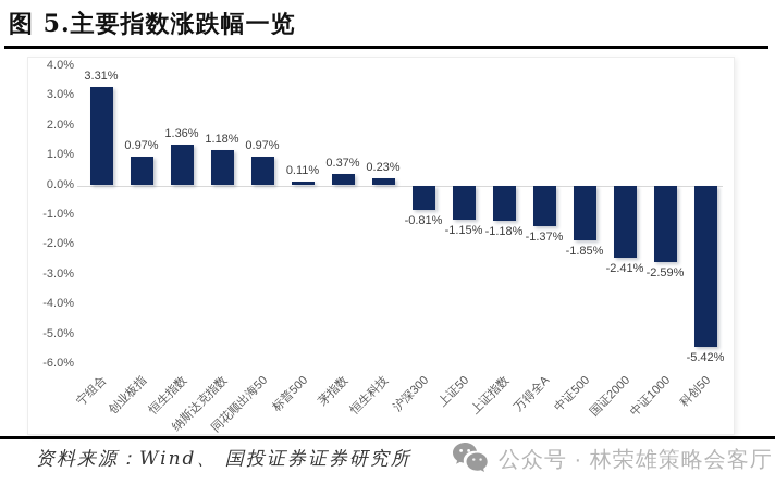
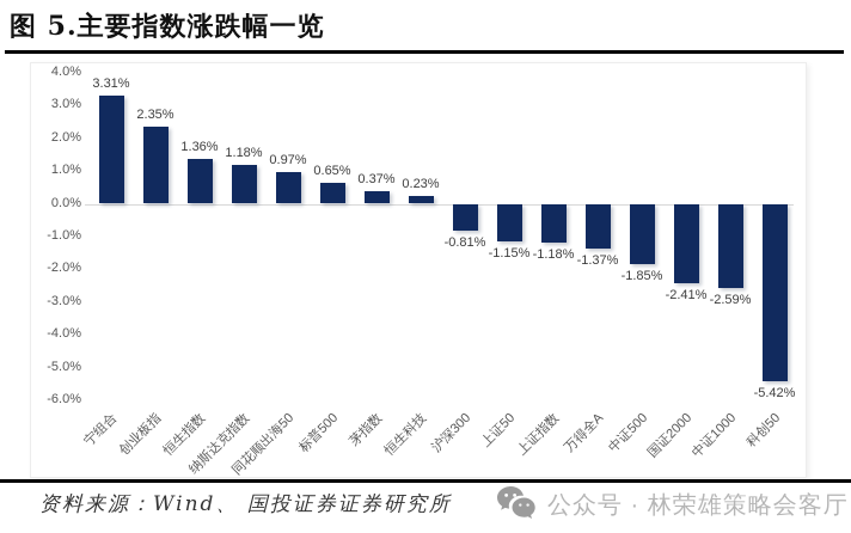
创业板指: 0.97% -> 2.35%
标普500: 0.11% -> 0.65%
